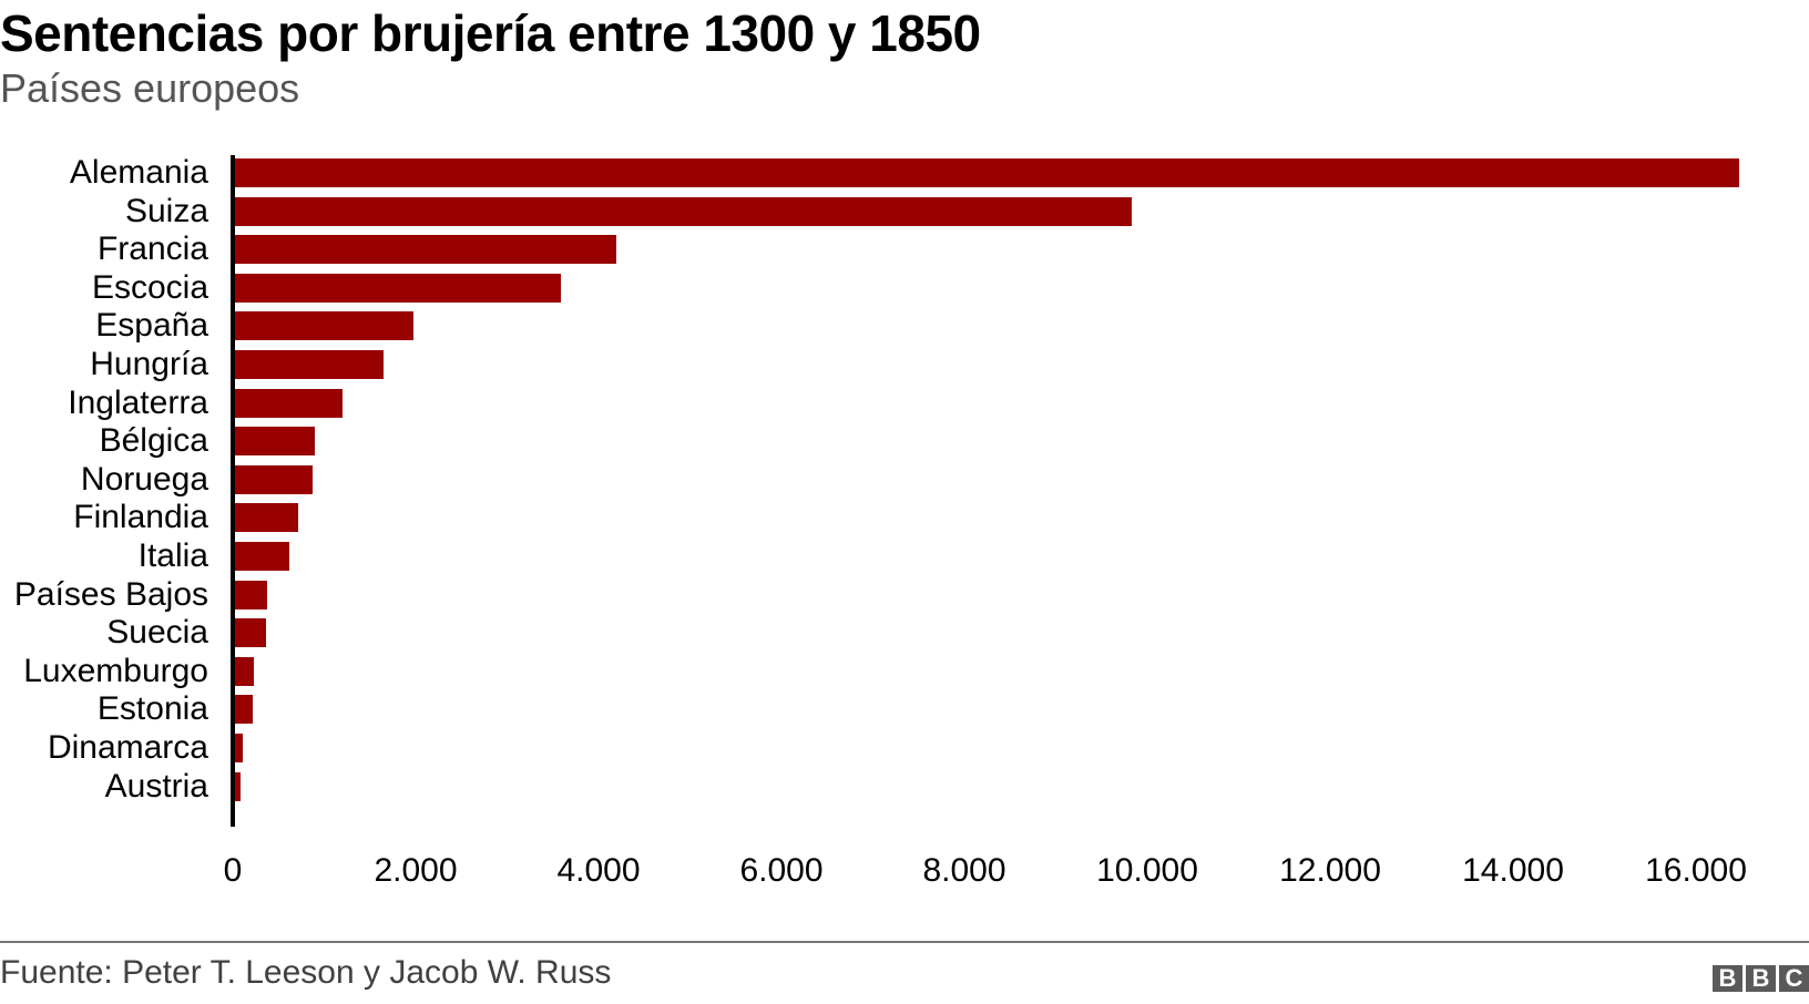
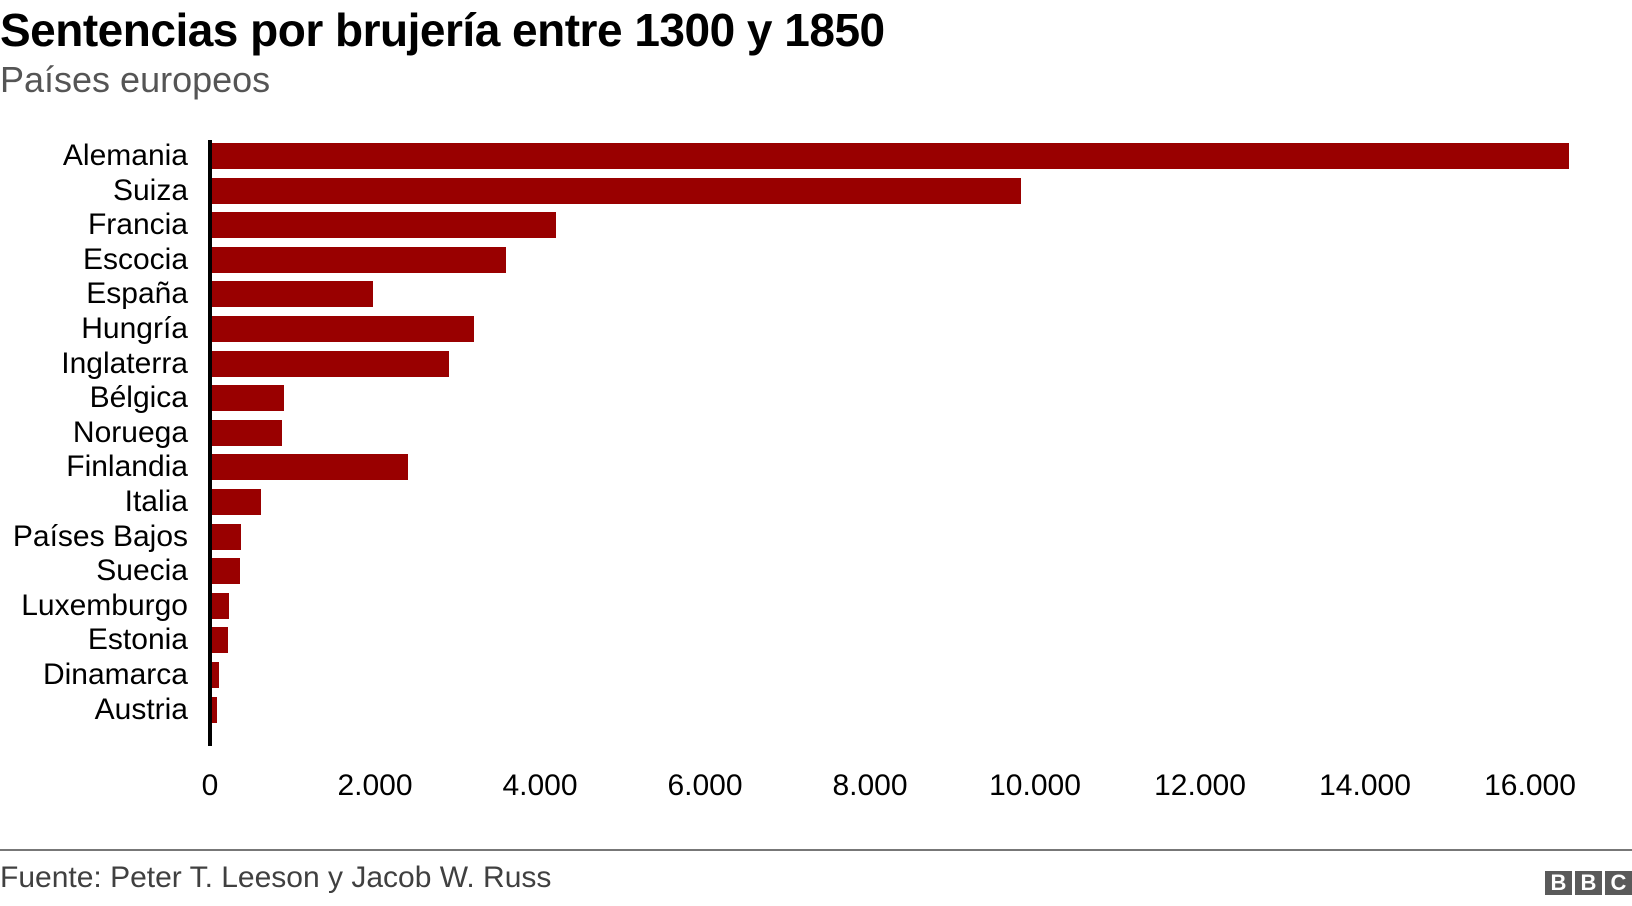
Hungría: 1600 -> 3200
Inglaterra: 1200 -> 2900
Finlandia: 700 -> 2400
